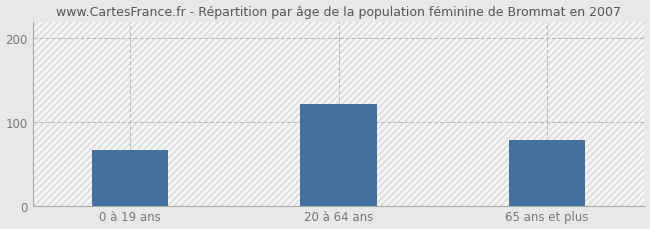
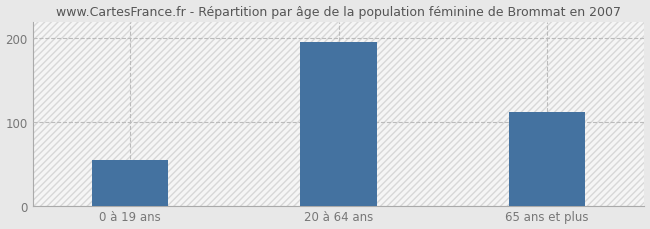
0 à 19 ans: 66 -> 55
20 à 64 ans: 122 -> 196
65 ans et plus: 78 -> 112
